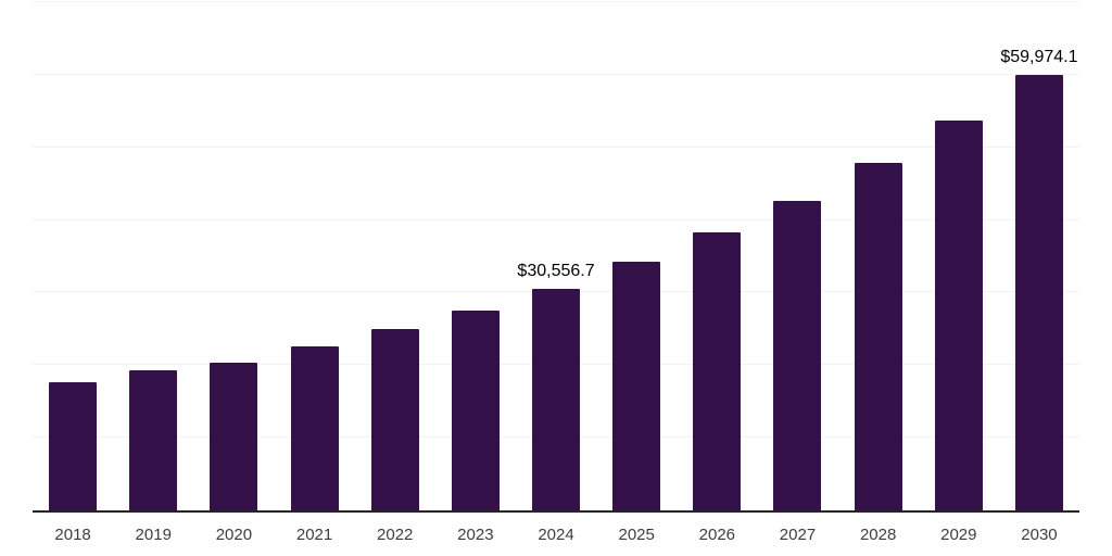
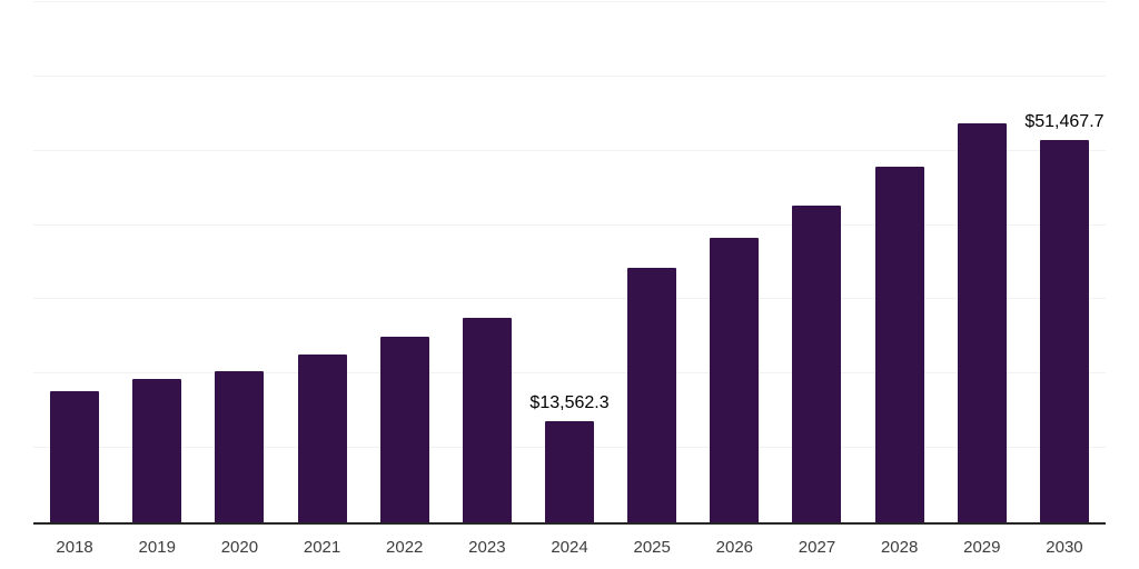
2024: $30,556.7 -> $13,562.3
2030: $59,974.1 -> $51,467.7
